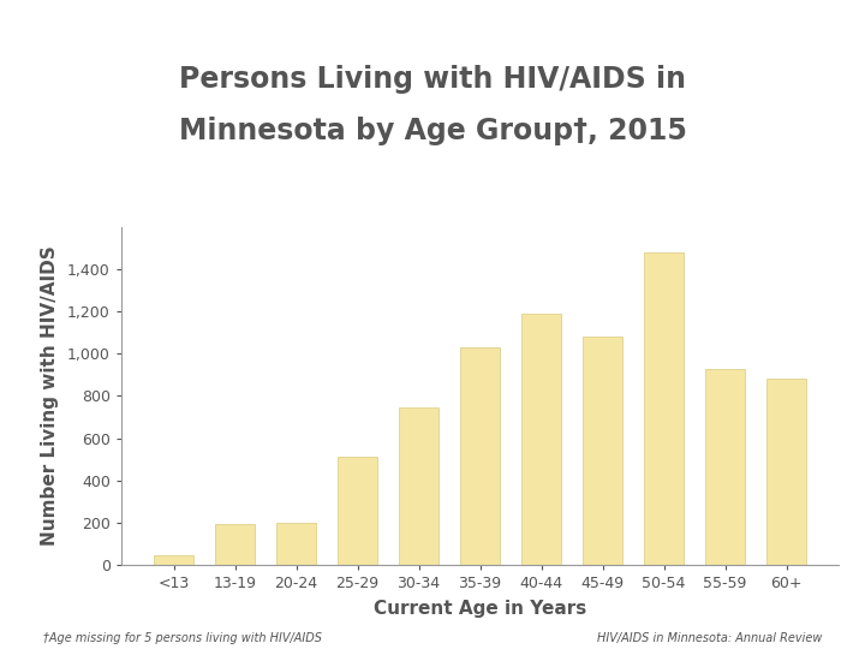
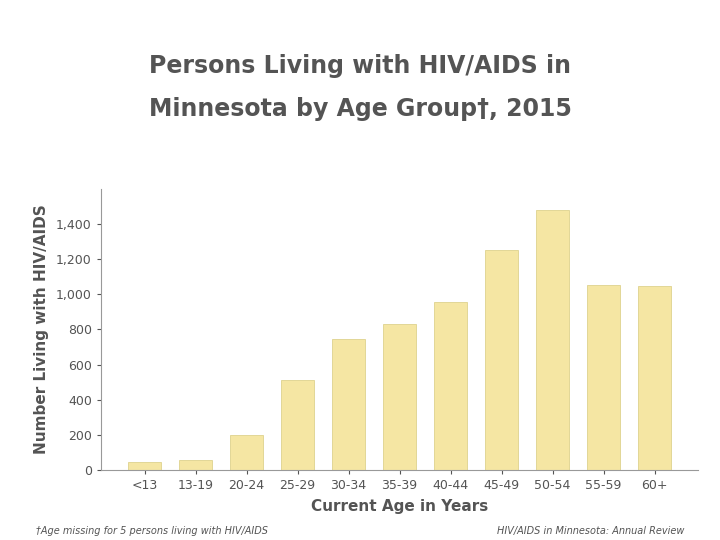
13-19: 190 -> 60
35-39: 1,030 -> 830
40-44: 1,190 -> 960
45-49: 1,080 -> 1,250
55-59: 930 -> 1,060
60+: 880 -> 1,050
